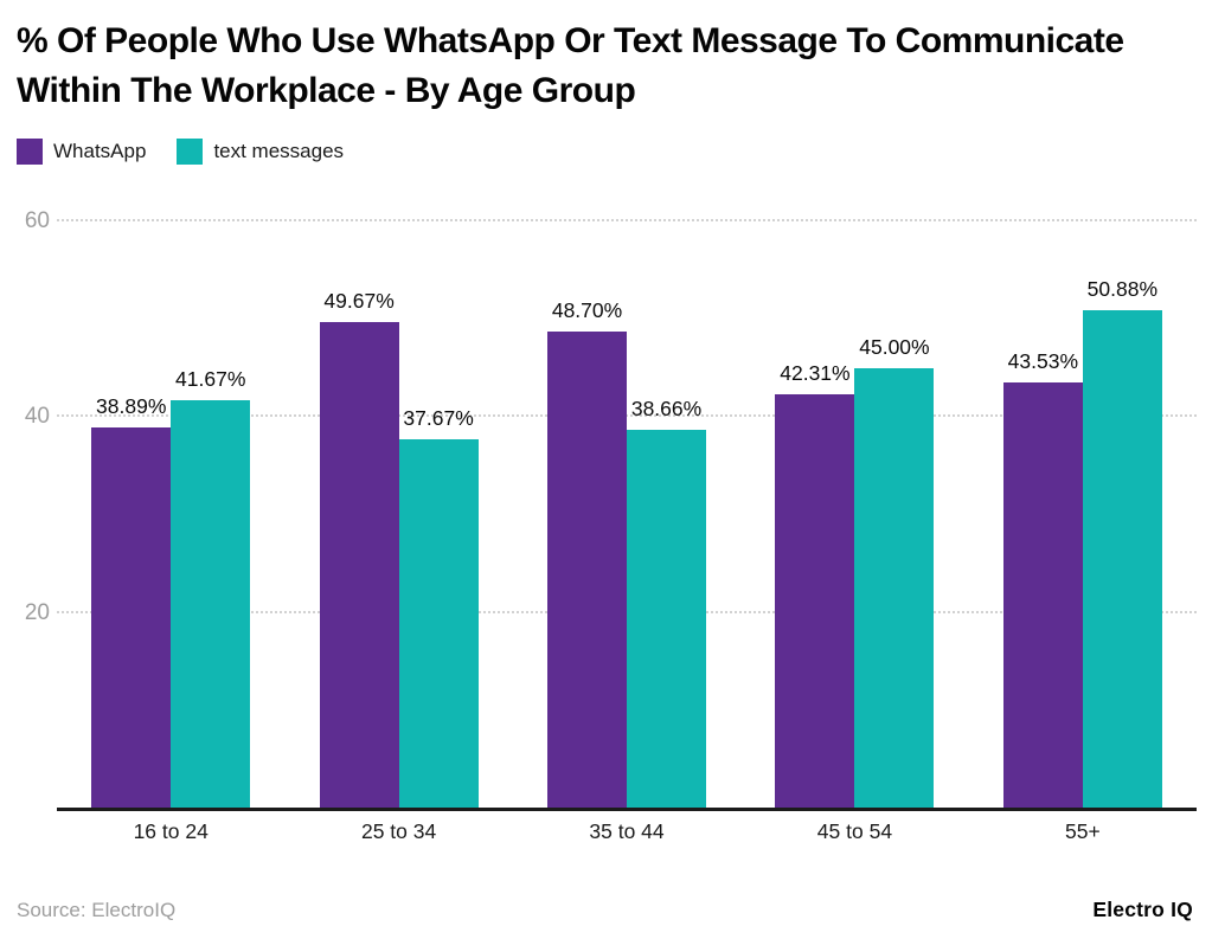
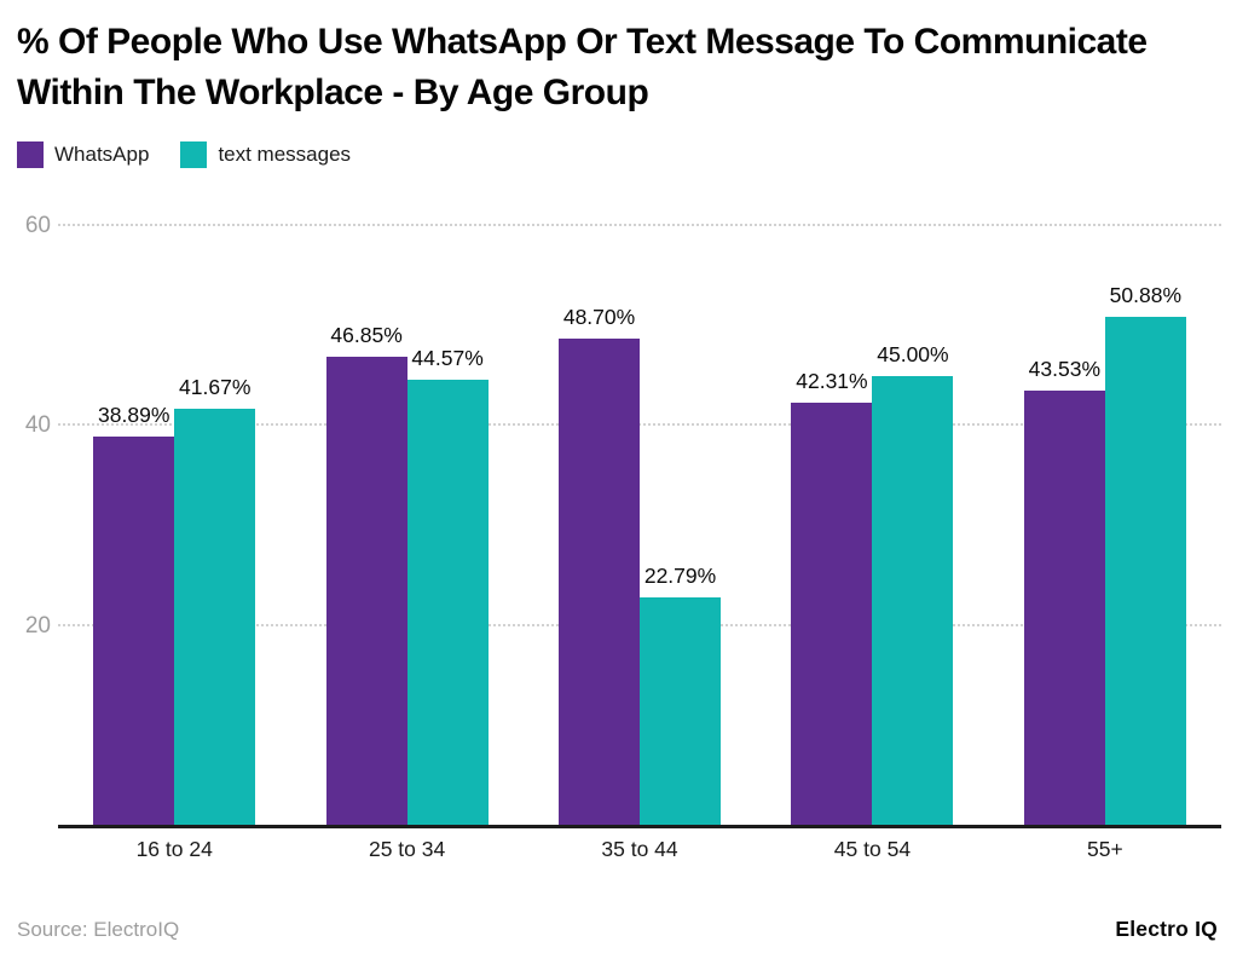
WhatsApp/25 to 34: 49.67% -> 46.85%
text messages/25 to 34: 37.67% -> 44.57%
text messages/35 to 44: 38.66% -> 22.79%
